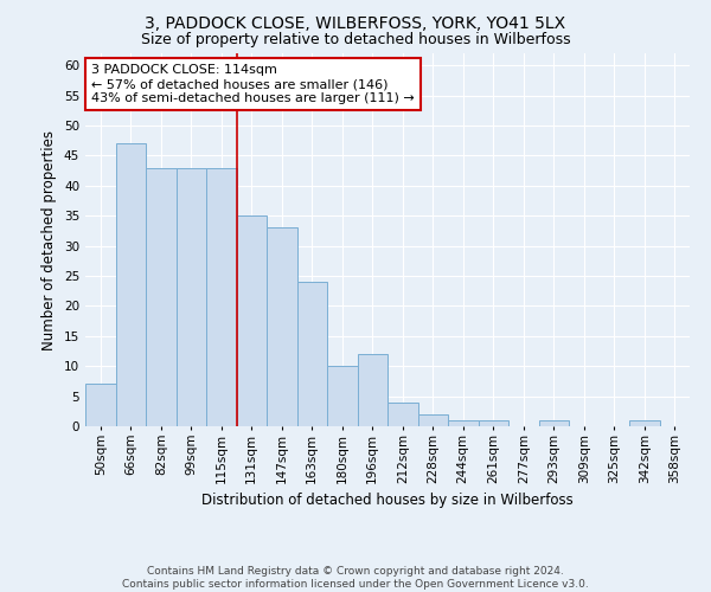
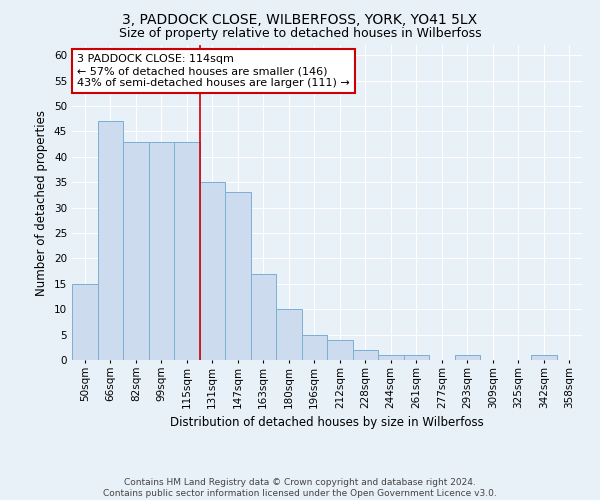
50sqm: 7 -> 15
163sqm: 24 -> 17
196sqm: 12 -> 5
